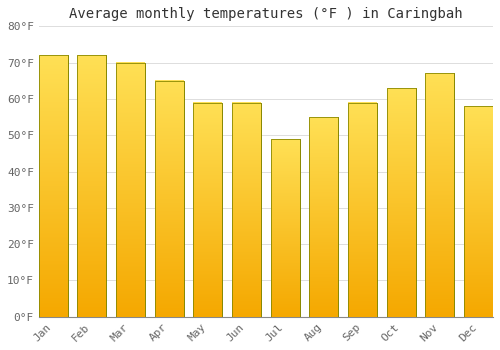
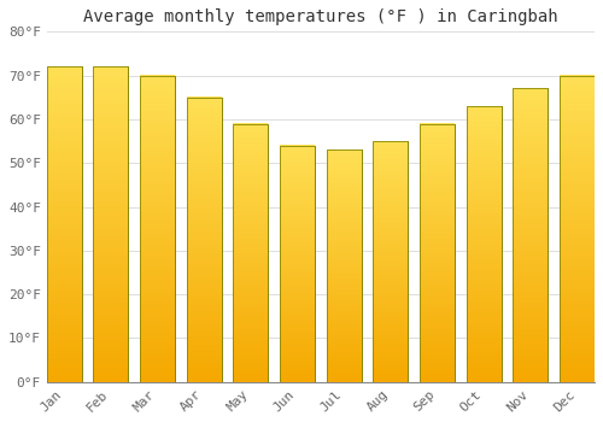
Jun: 59°F -> 54°F
Jul: 49°F -> 53°F
Dec: 58°F -> 70°F
